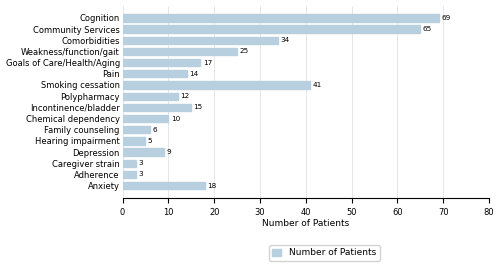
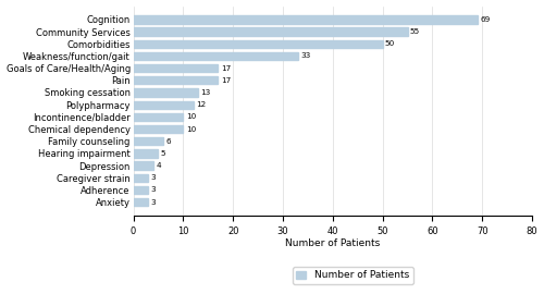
Community Services: 65 -> 55
Comorbidities: 34 -> 50
Weakness/function/gait: 25 -> 33
Pain: 14 -> 17
Smoking cessation: 41 -> 13
Incontinence/bladder: 15 -> 10
Depression: 9 -> 4
Anxiety: 18 -> 3
